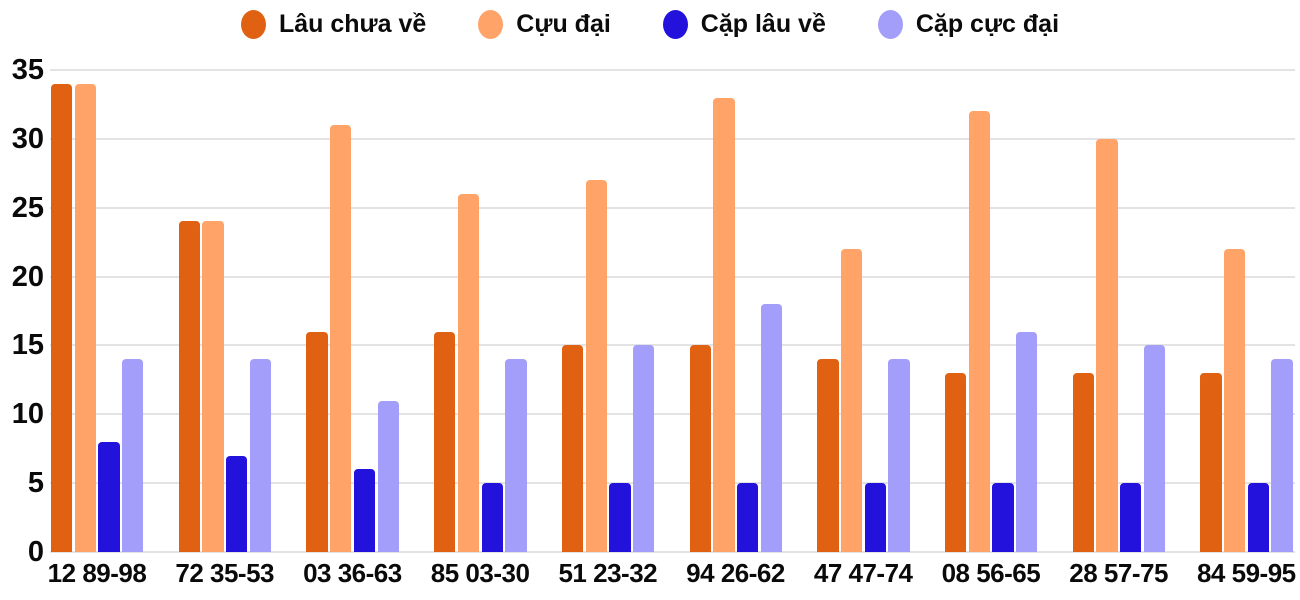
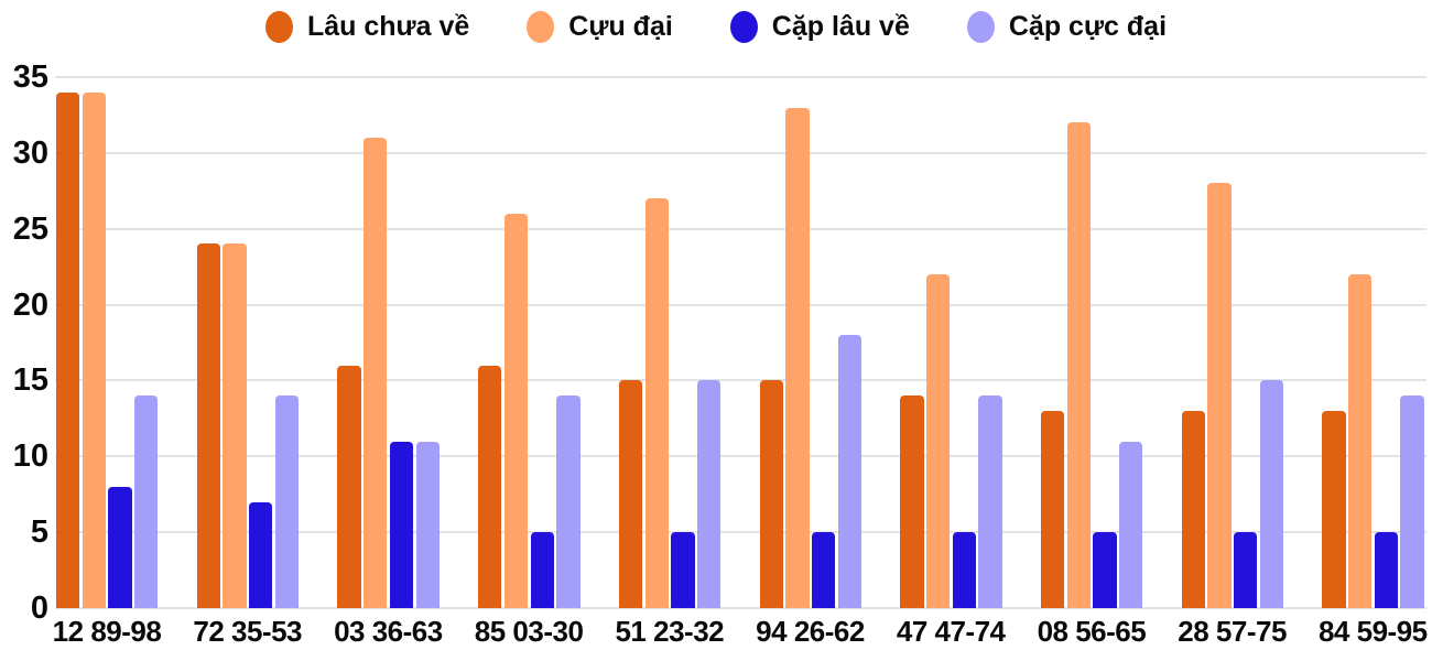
Cặp lâu về/03 36-63: 6 -> 11
Cặp cực đại/08 56-65: 16 -> 11
Cựu đại/28 57-75: 30 -> 28
